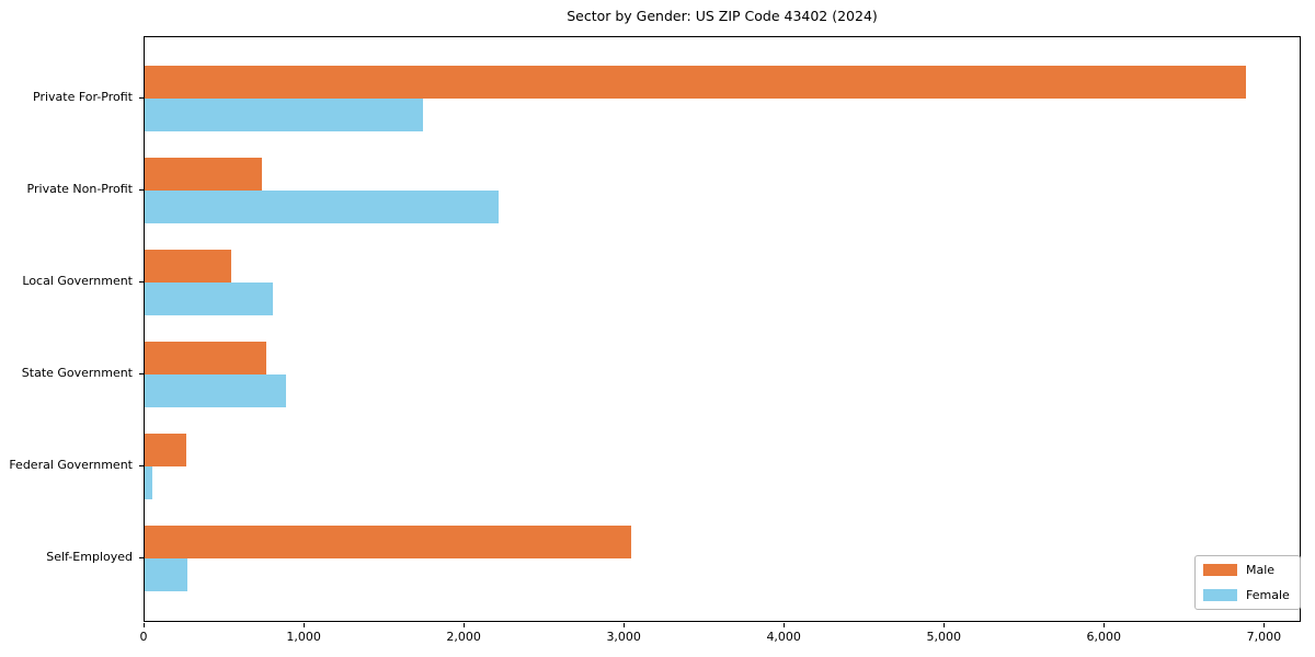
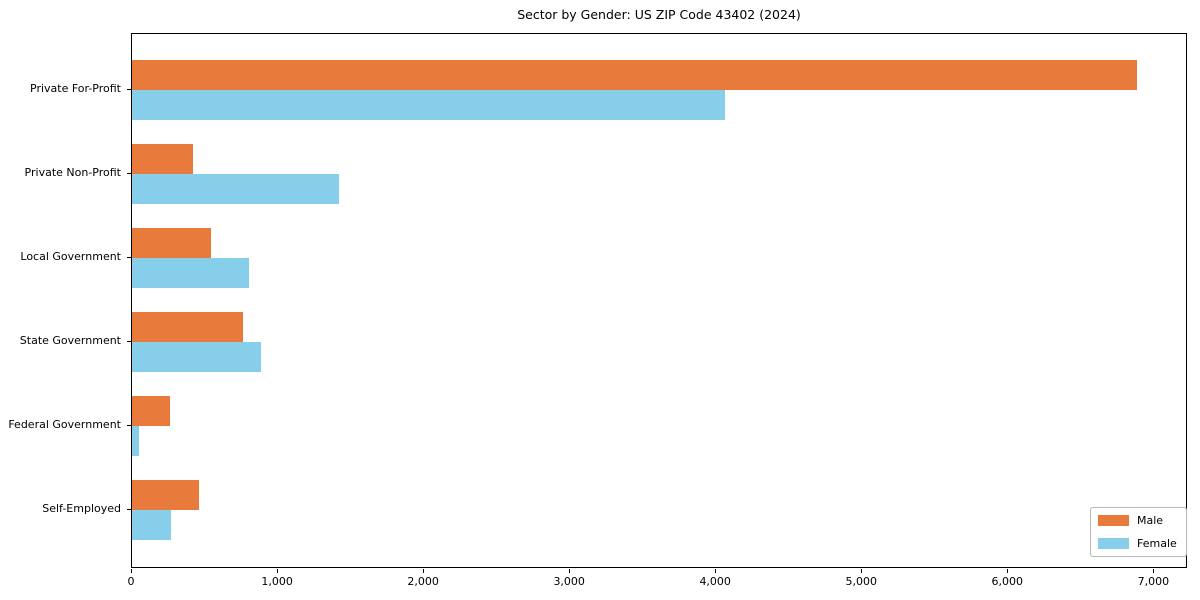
Female/Private For-Profit: 1740 -> 4060
Male/Private Non-Profit: 730 -> 420
Female/Private Non-Profit: 2210 -> 1420
Male/Self-Employed: 3040 -> 460
